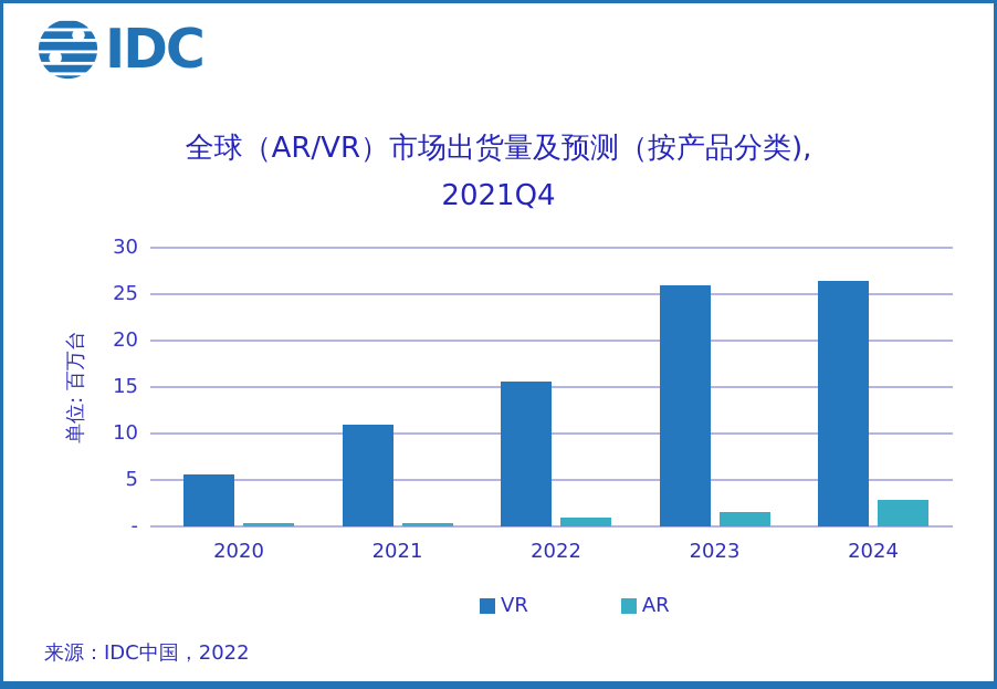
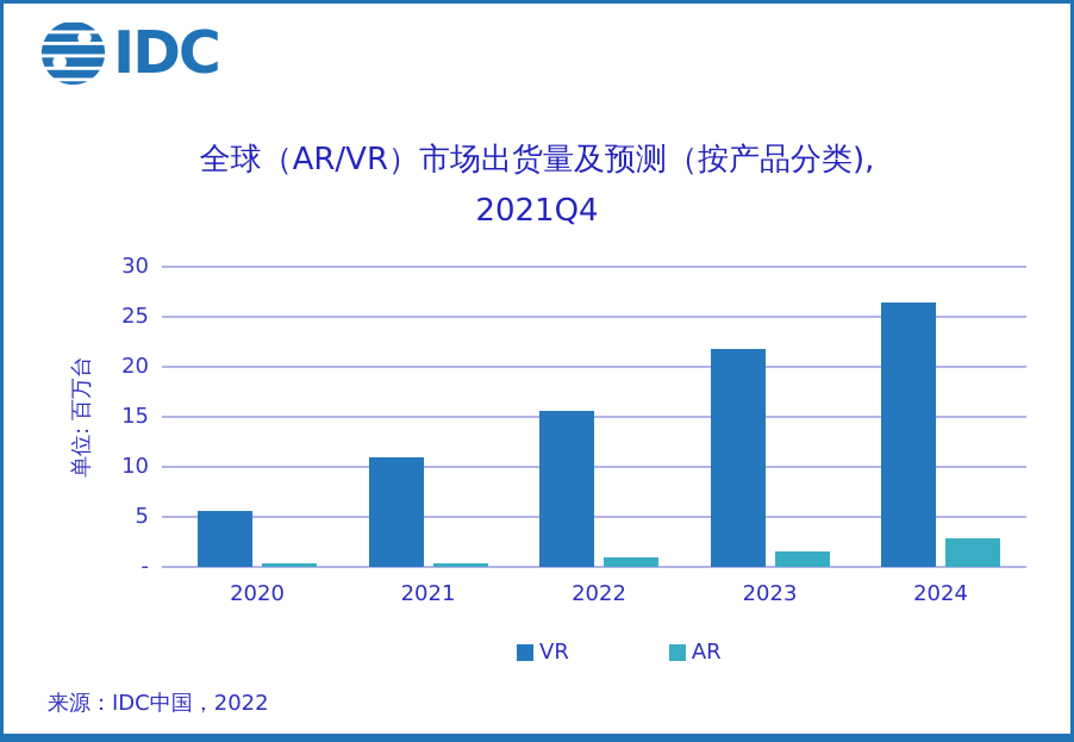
VR/2023: 26 -> 22
